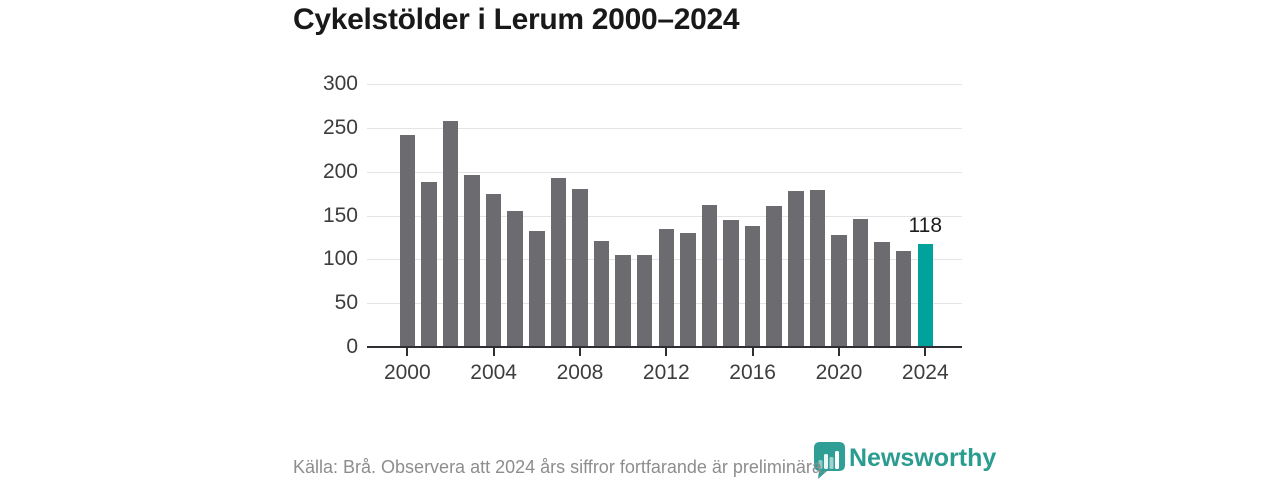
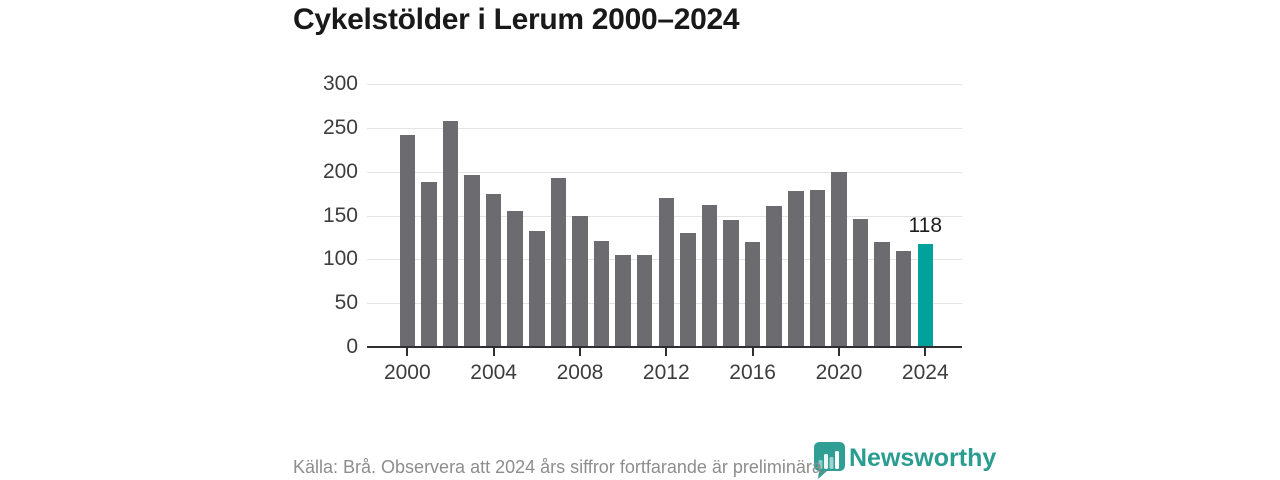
2008: 180 -> 150
2012: 140 -> 170
2016: 140 -> 120
2020: 130 -> 200
